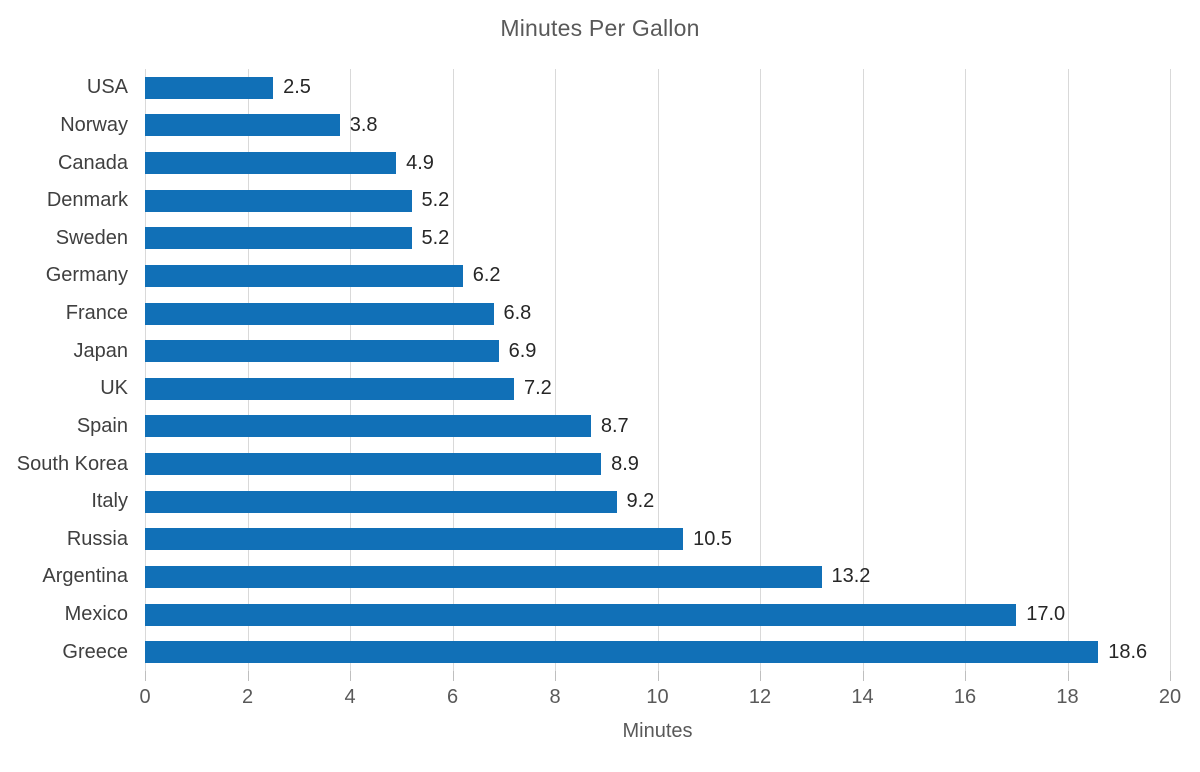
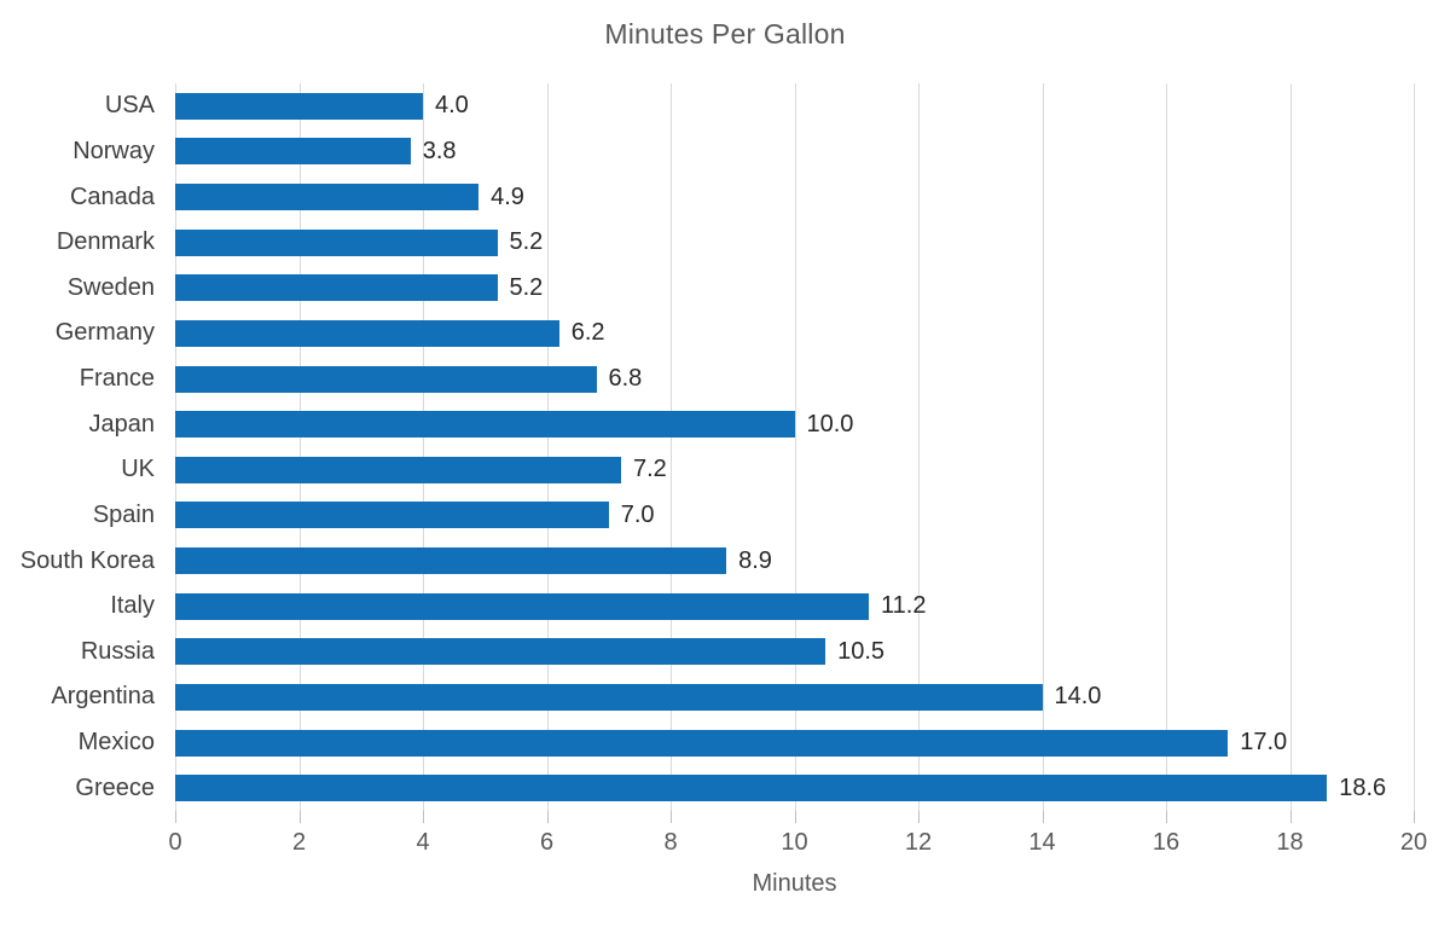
USA: 2.5 -> 4.0
Japan: 6.9 -> 10.0
Spain: 8.7 -> 7.0
Italy: 9.2 -> 11.2
Argentina: 13.2 -> 14.0
